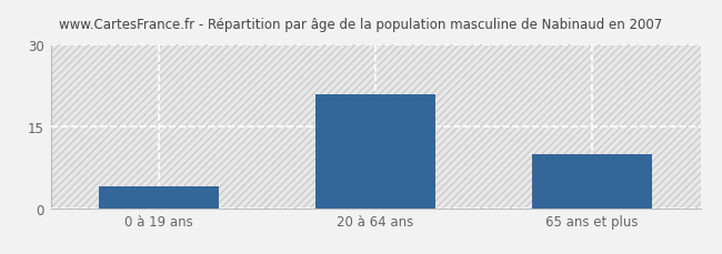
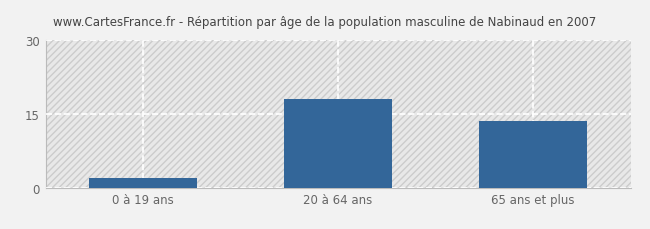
0 à 19 ans: 4.0 -> 2.0
20 à 64 ans: 21.0 -> 18.0
65 ans et plus: 10.0 -> 13.5
